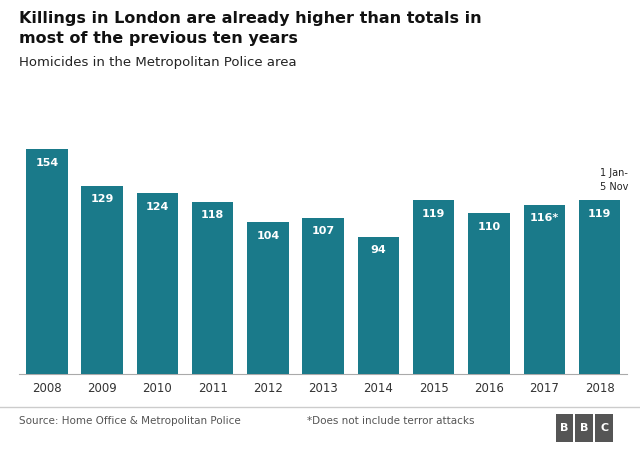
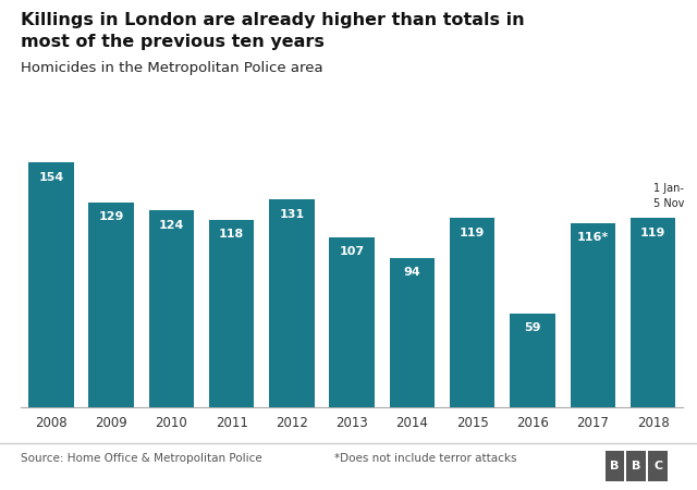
2012: 104 -> 131
2016: 110 -> 59
